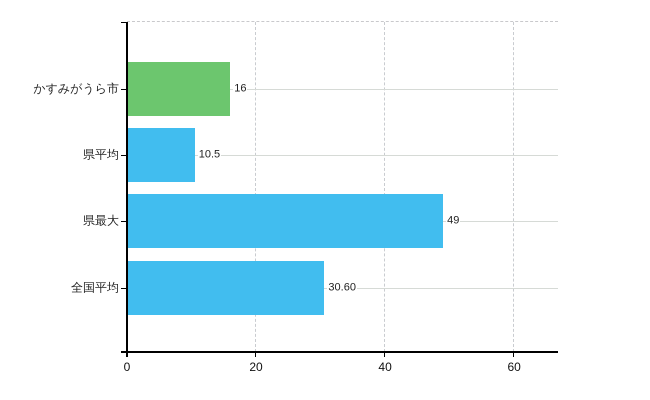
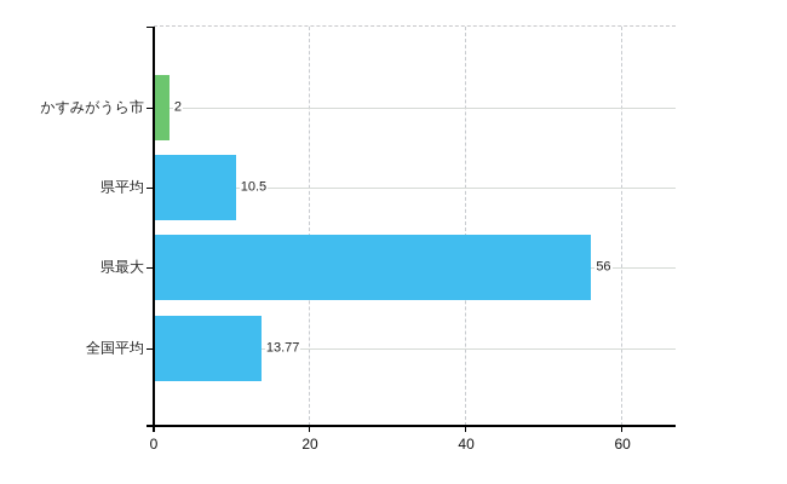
かすみがうら市: 16 -> 2
県最大: 49 -> 56
全国平均: 30.60 -> 13.77
